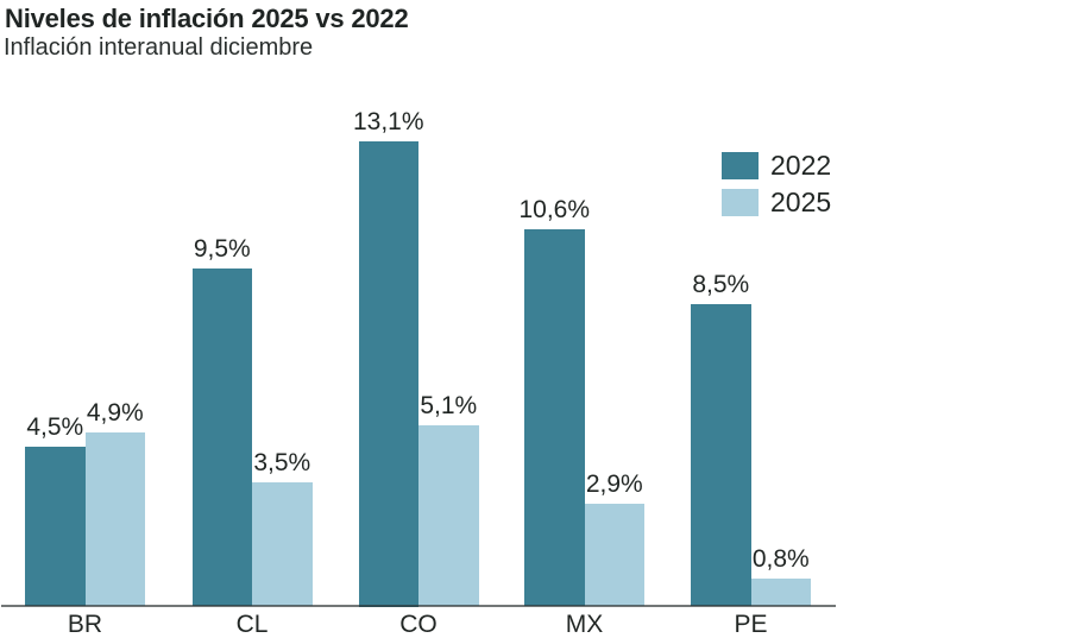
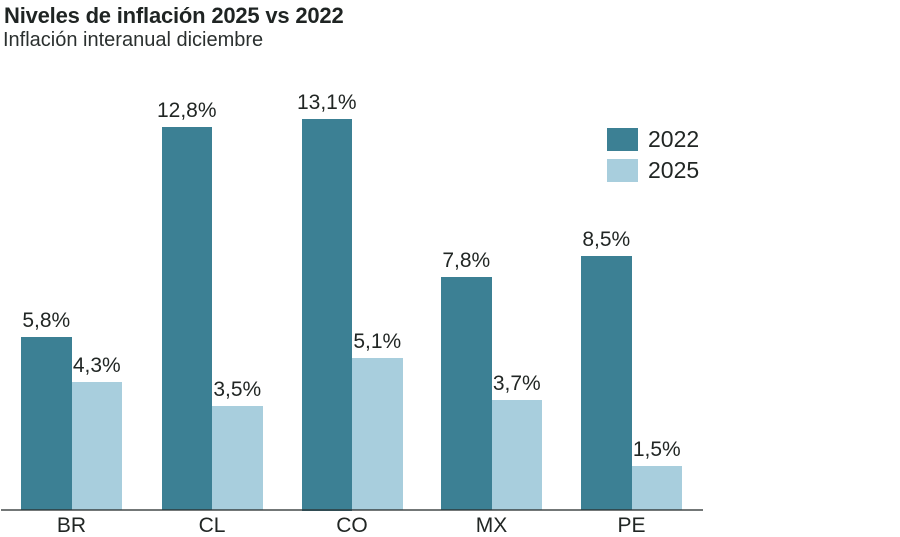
2022/BR: 4,5% -> 5,8%
2025/BR: 4,9% -> 4,3%
2022/CL: 9,5% -> 12,8%
2022/MX: 10,6% -> 7,8%
2025/MX: 2,9% -> 3,7%
2025/PE: 0,8% -> 1,5%
